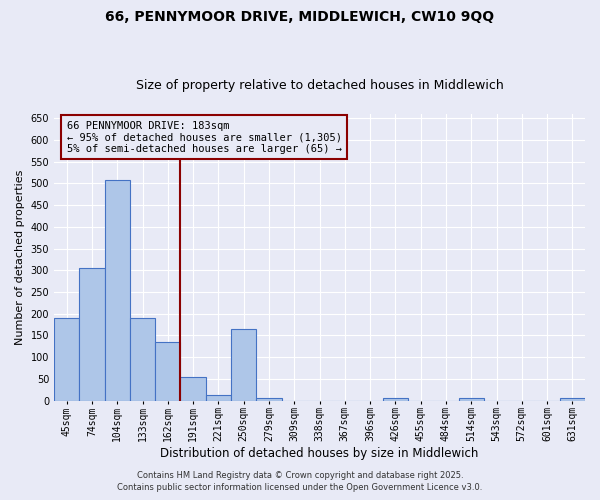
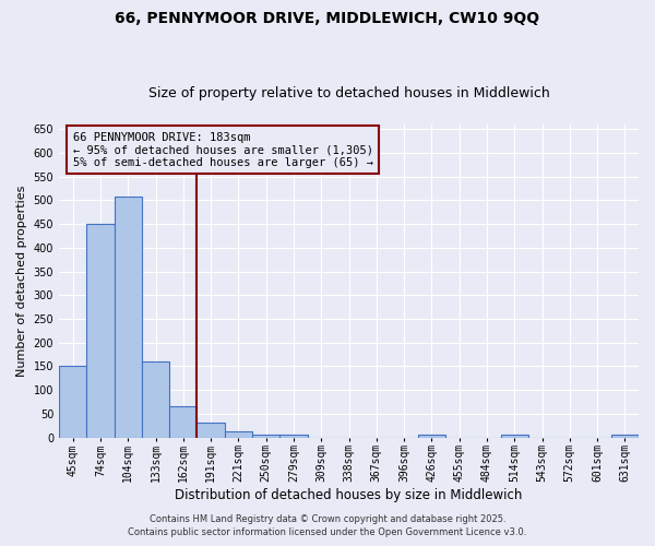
45sqm: 190 -> 150
74sqm: 305 -> 450
133sqm: 190 -> 160
162sqm: 135 -> 67
191sqm: 55 -> 32
250sqm: 165 -> 7
